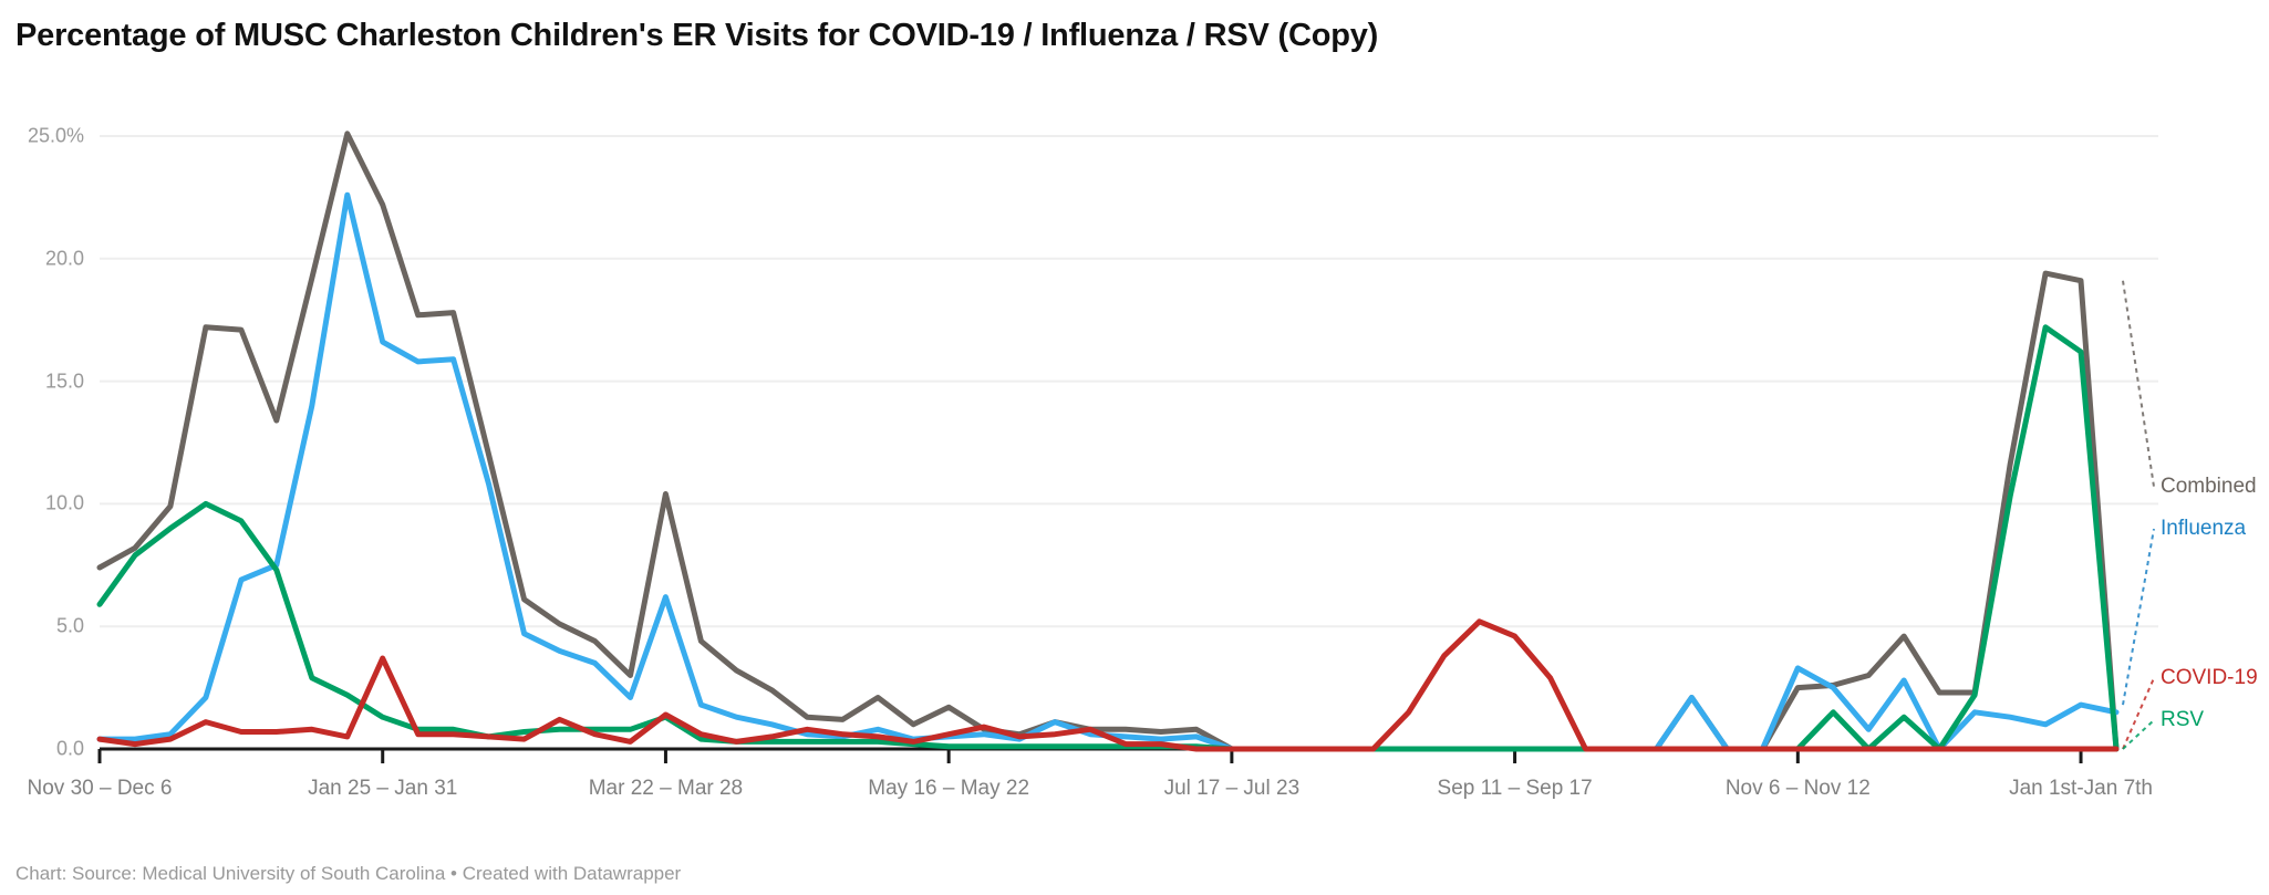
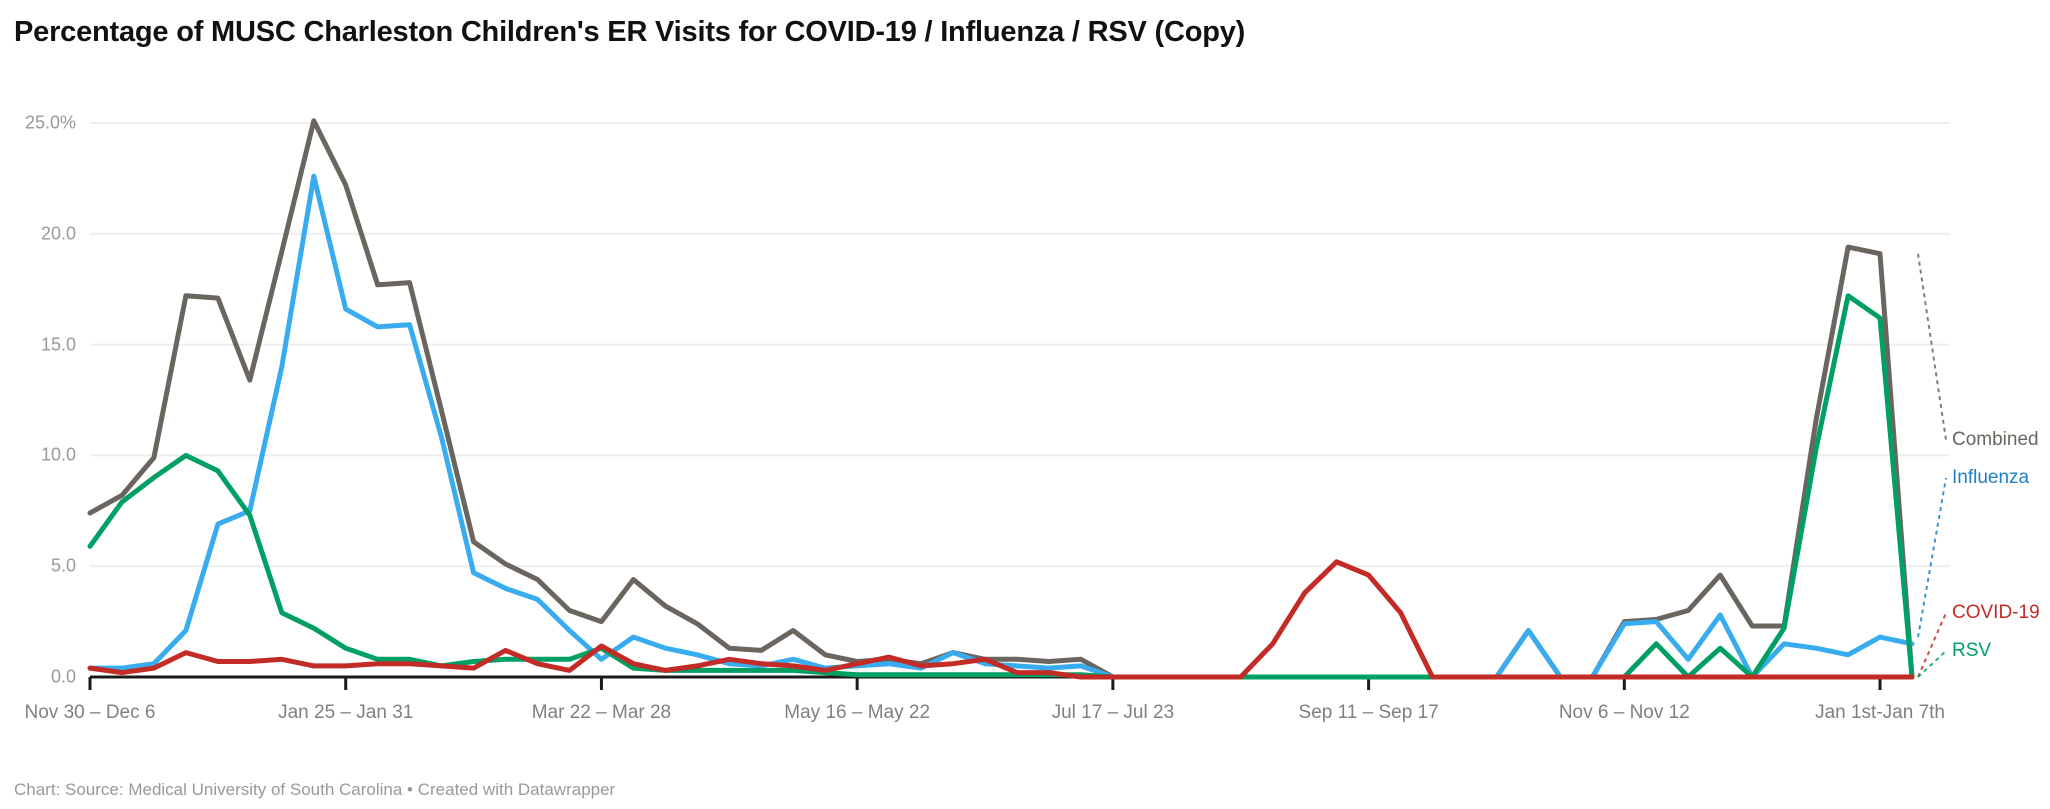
COVID-19/Jan 25 – Jan 31: 3.7% -> 0.5%
Combined/Mar 22 – Mar 28: 10.4% -> 2.5%
Influenza/Mar 22 – Mar 28: 6.2% -> 0.8%
Combined/May 16 – May 22: 1.7% -> 0.7%
Influenza/Nov 6 – Nov 12: 3.3% -> 2.4%
